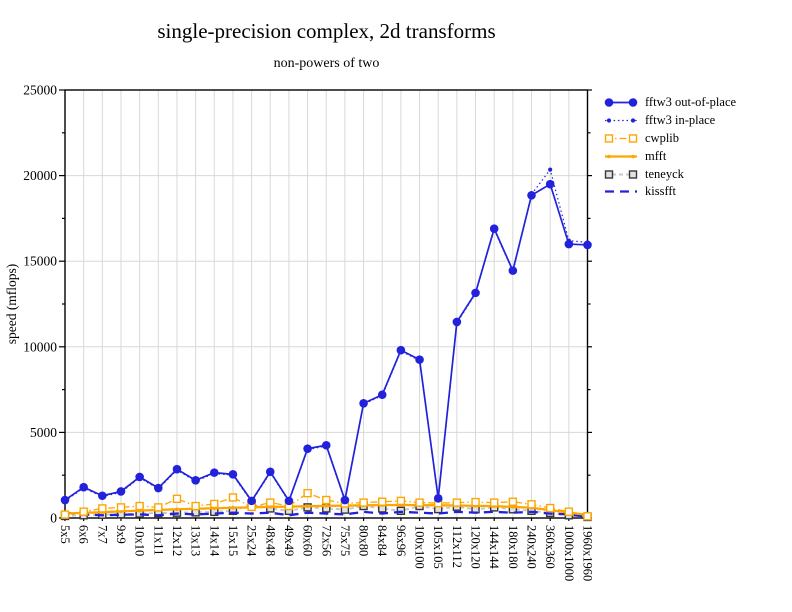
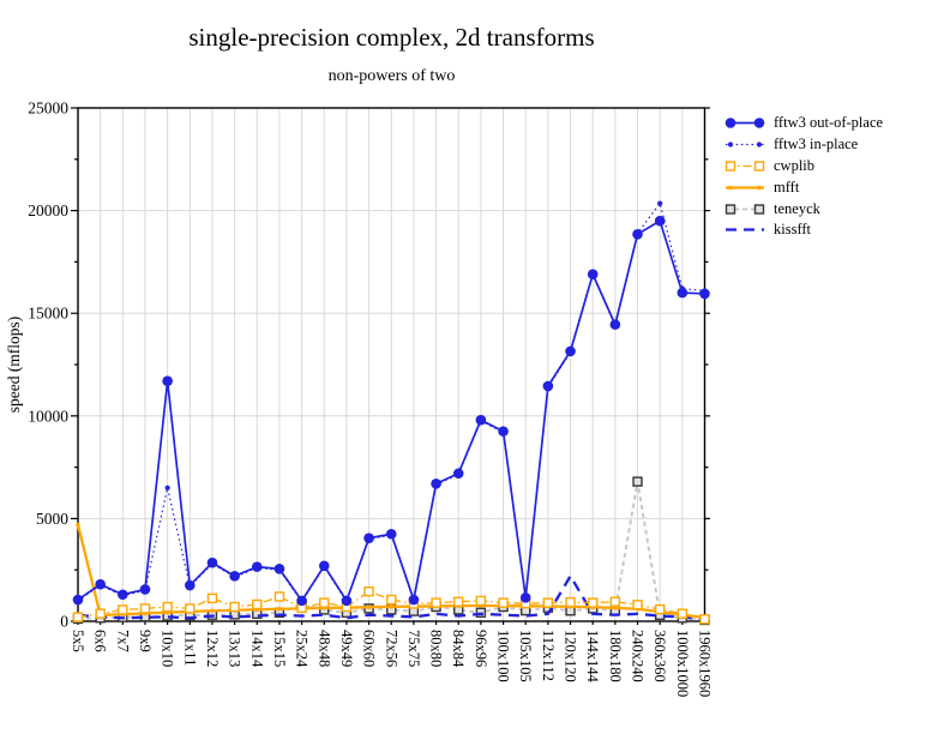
mfft/5x5: 300 -> 4700
fftw3 out-of-place/10x10: 2400 -> 11700
fftw3 in-place/10x10: 2400 -> 6500
kissfft/120x120: 300 -> 2200
teneyck/240x240: 400 -> 6800
